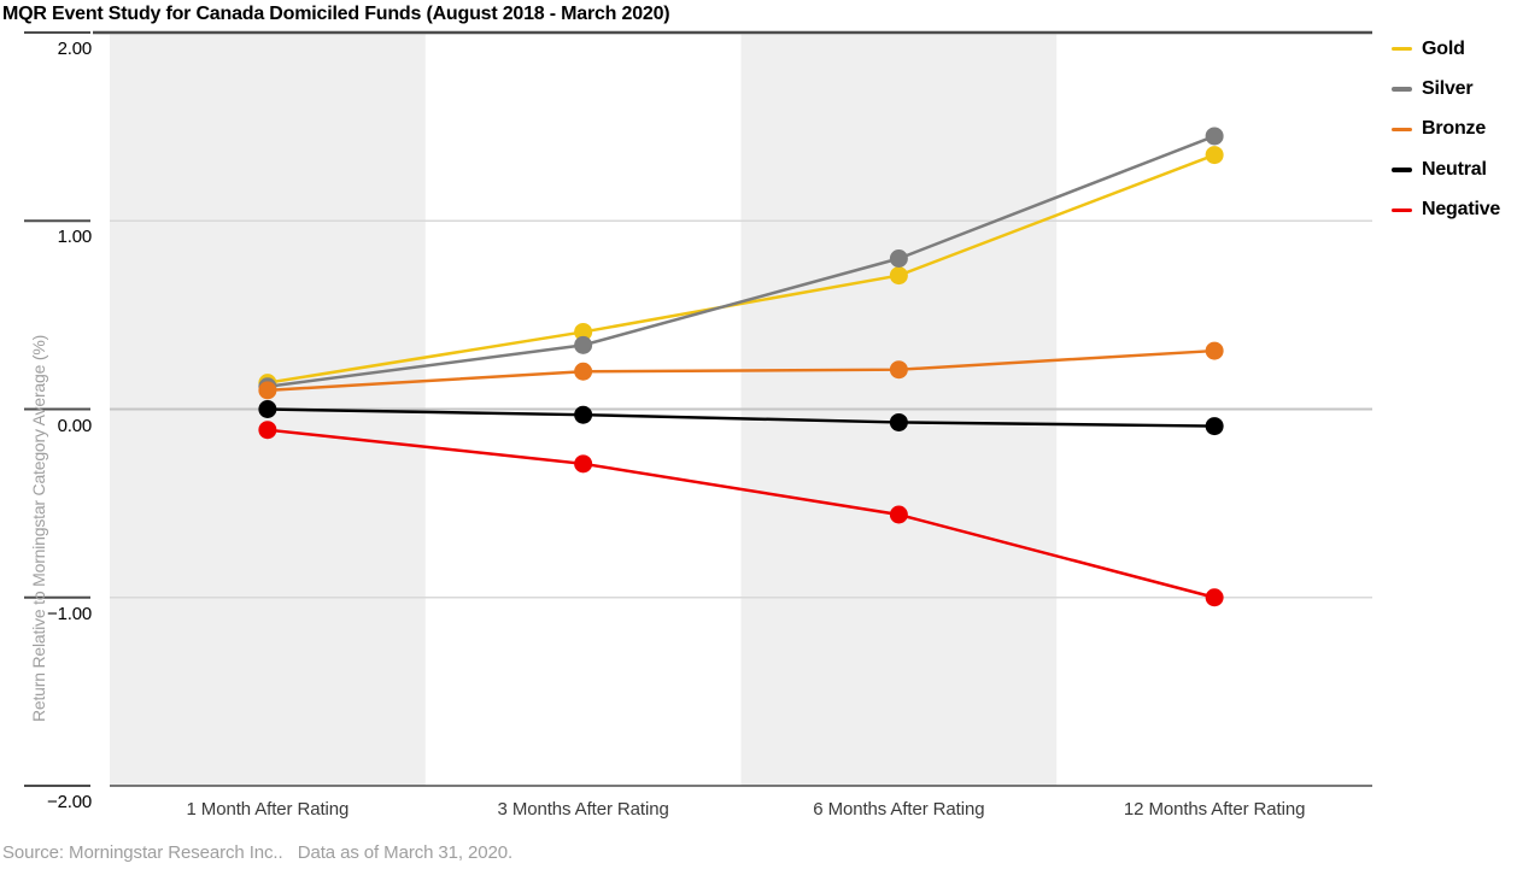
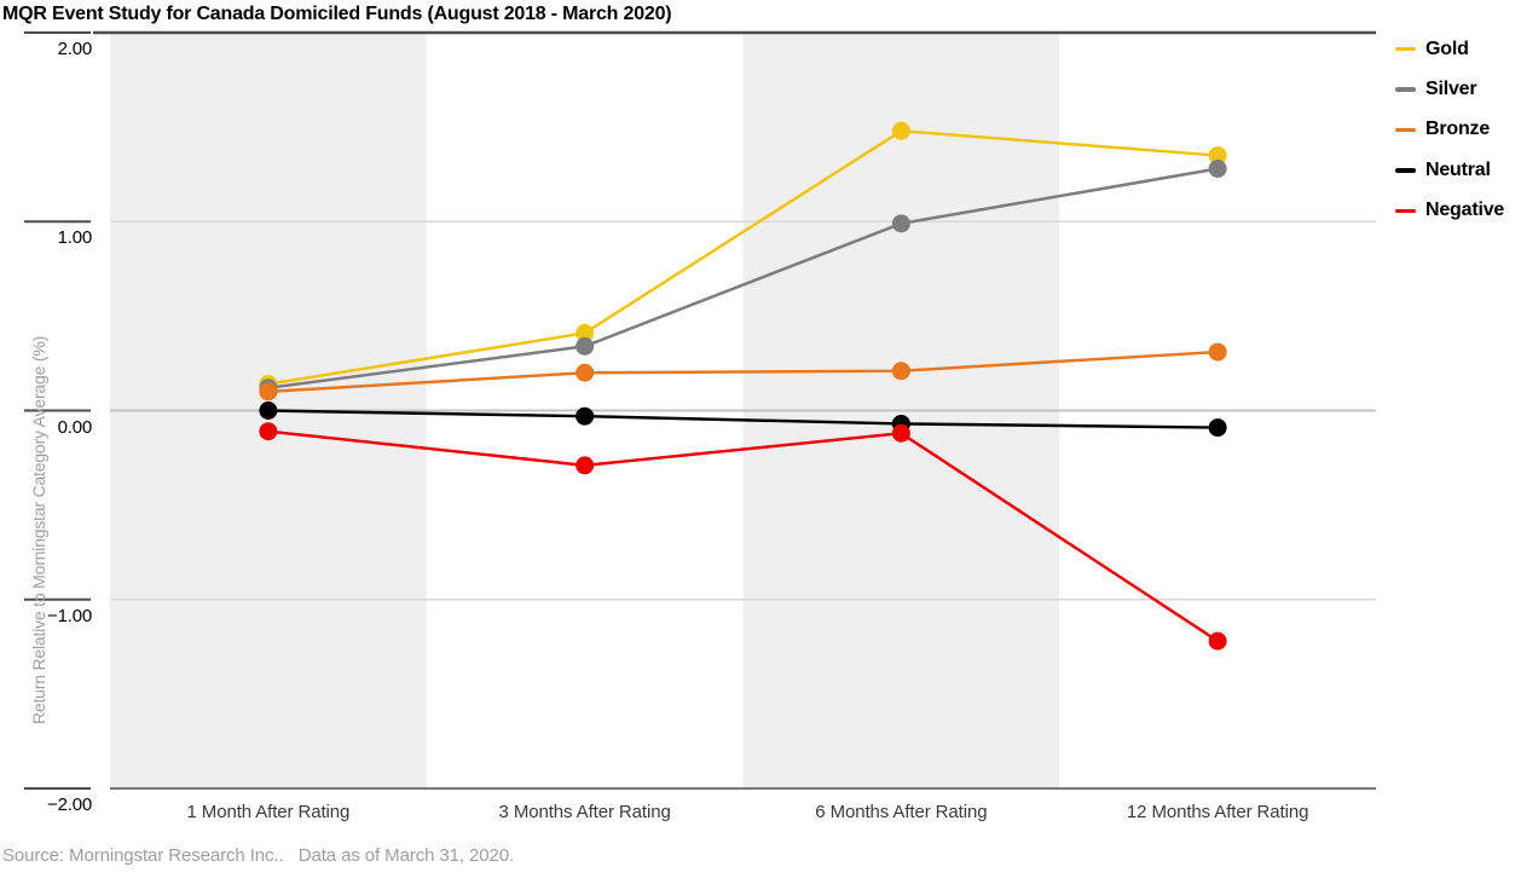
Gold/6 Months After Rating: 0.71 -> 1.48
Silver/6 Months After Rating: 0.80 -> 0.99
Negative/6 Months After Rating: -0.56 -> -0.12
Silver/12 Months After Rating: 1.45 -> 1.28
Negative/12 Months After Rating: -1.00 -> -1.22
